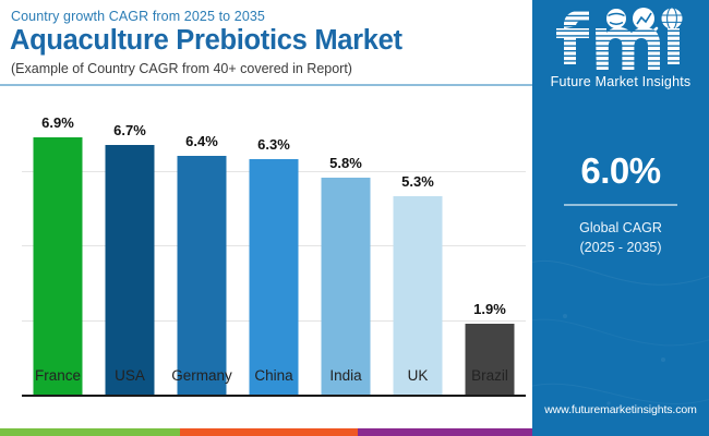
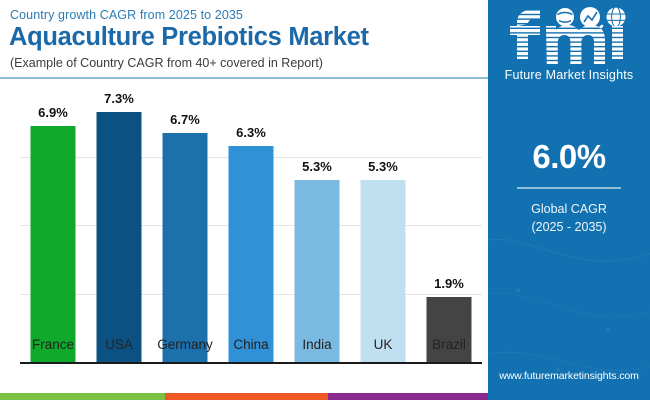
USA: 6.7% -> 7.3%
Germany: 6.4% -> 6.7%
India: 5.8% -> 5.3%
